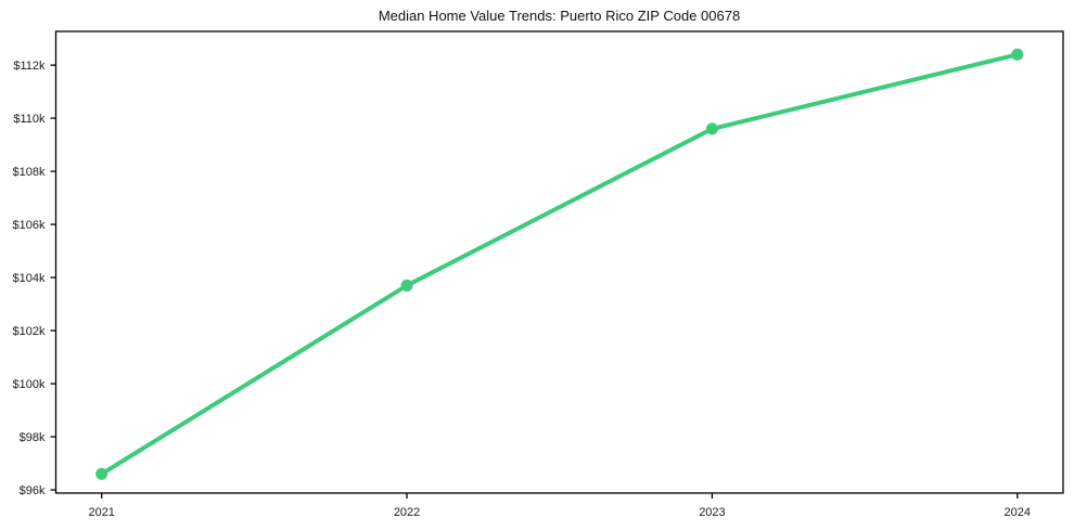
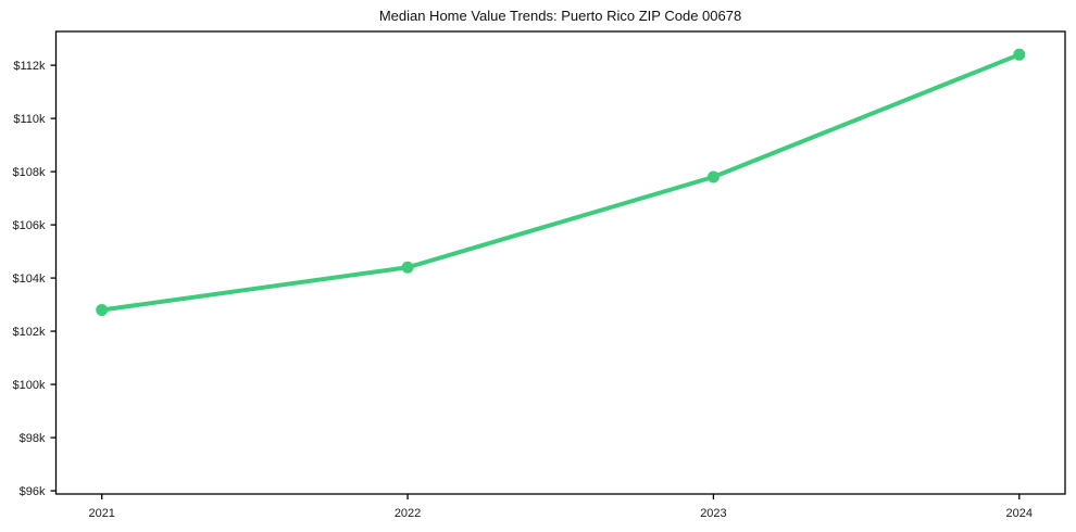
2021: $96.6k -> $102.8k
2022: $103.7k -> $104.4k
2023: $109.6k -> $107.8k
